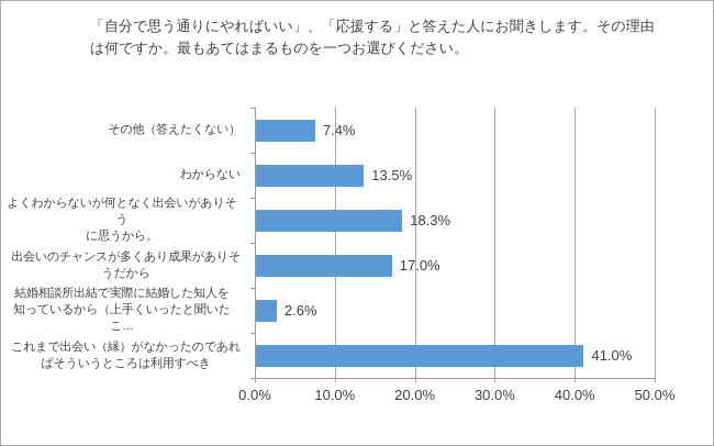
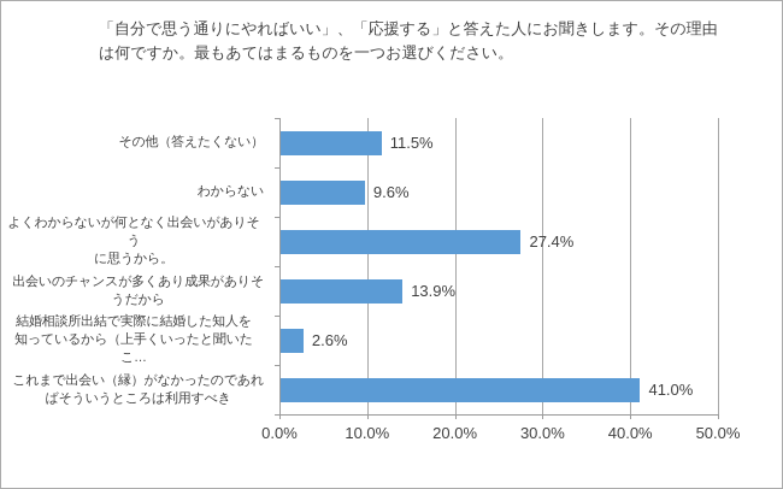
その他（答えたくない）: 7.4% -> 11.5%
わからない: 13.5% -> 9.6%
よくわからないが何となく出会いがありそう に思うから。: 18.3% -> 27.4%
出会いのチャンスが多くあり成果がありそ うだから: 17.0% -> 13.9%
